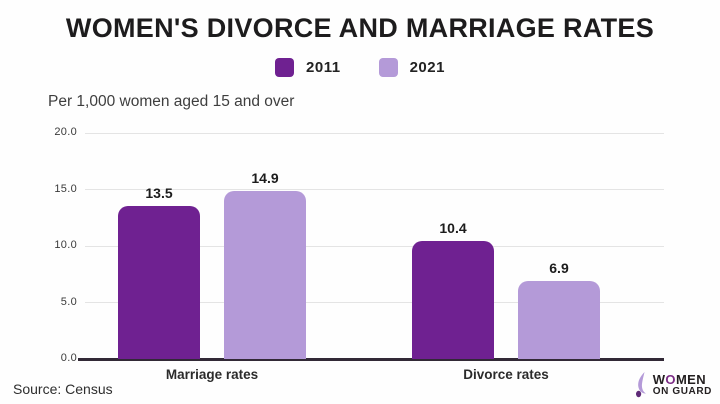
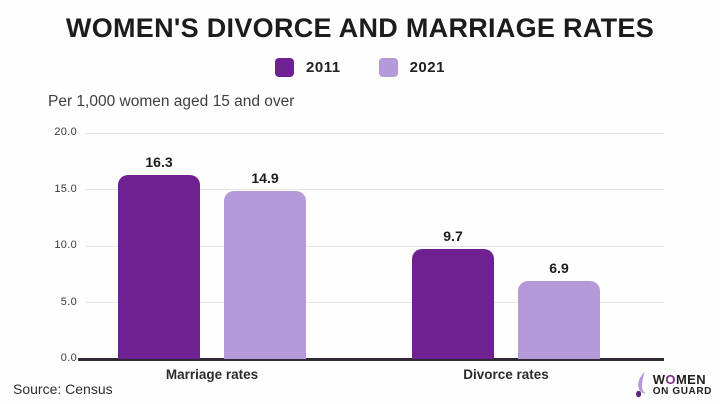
2011/Marriage rates: 13.5 -> 16.3
2011/Divorce rates: 10.4 -> 9.7
